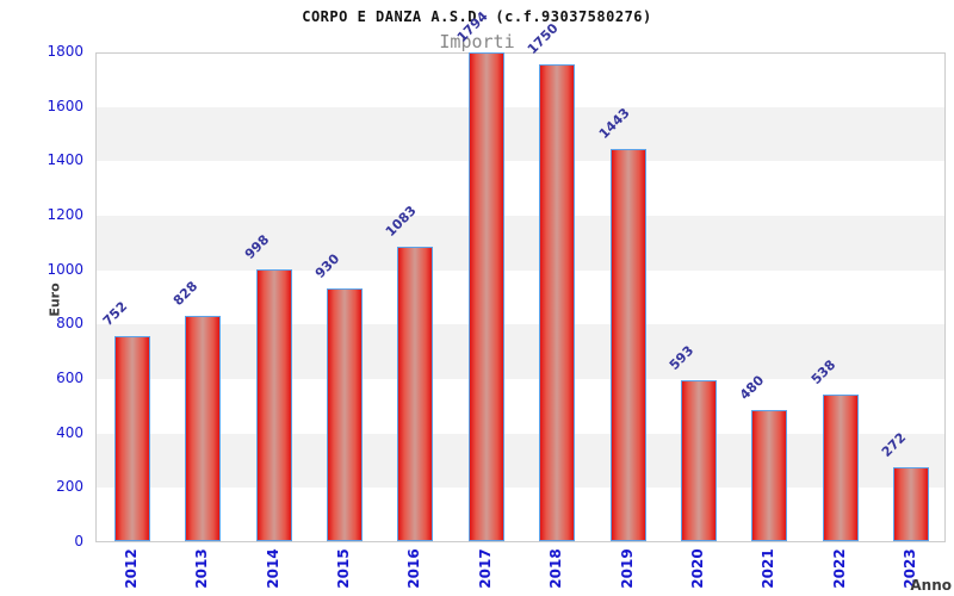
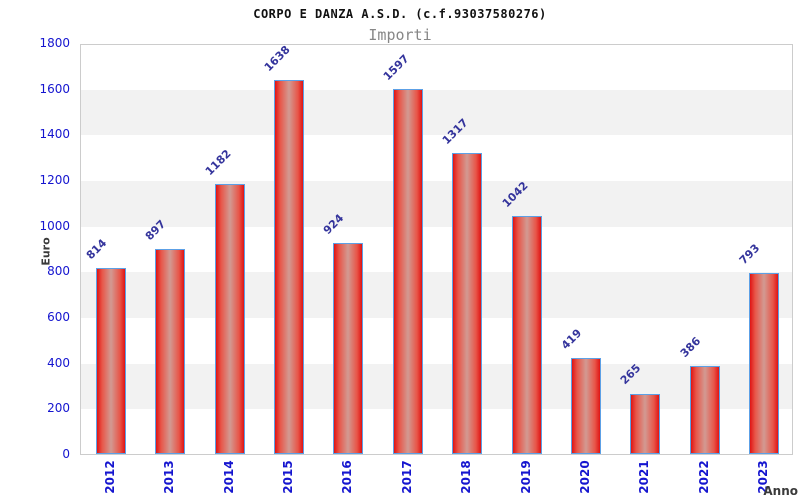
2012: 752 -> 814
2013: 828 -> 897
2014: 998 -> 1182
2015: 930 -> 1638
2016: 1083 -> 924
2017: 1794 -> 1597
2018: 1750 -> 1317
2019: 1443 -> 1042
2020: 593 -> 419
2021: 480 -> 265
2022: 538 -> 386
2023: 272 -> 793
